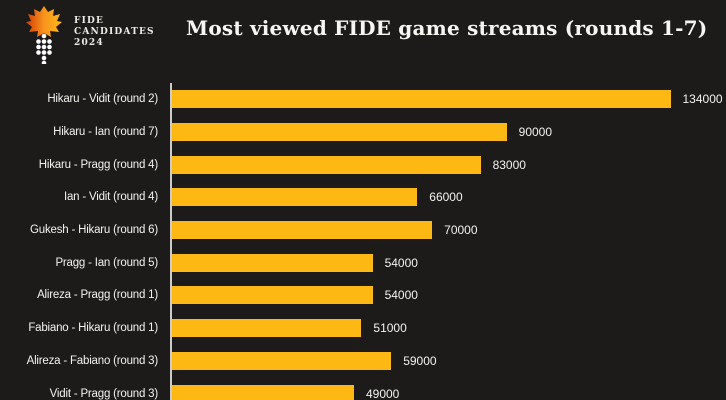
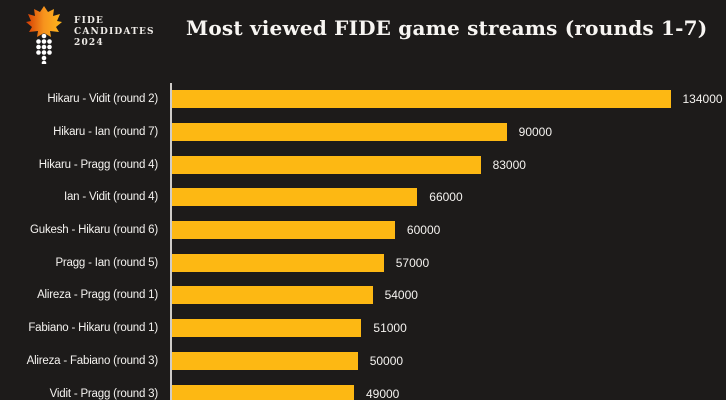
Gukesh - Hikaru (round 6): 70000 -> 60000
Pragg - Ian (round 5): 54000 -> 57000
Alireza - Fabiano (round 3): 59000 -> 50000
